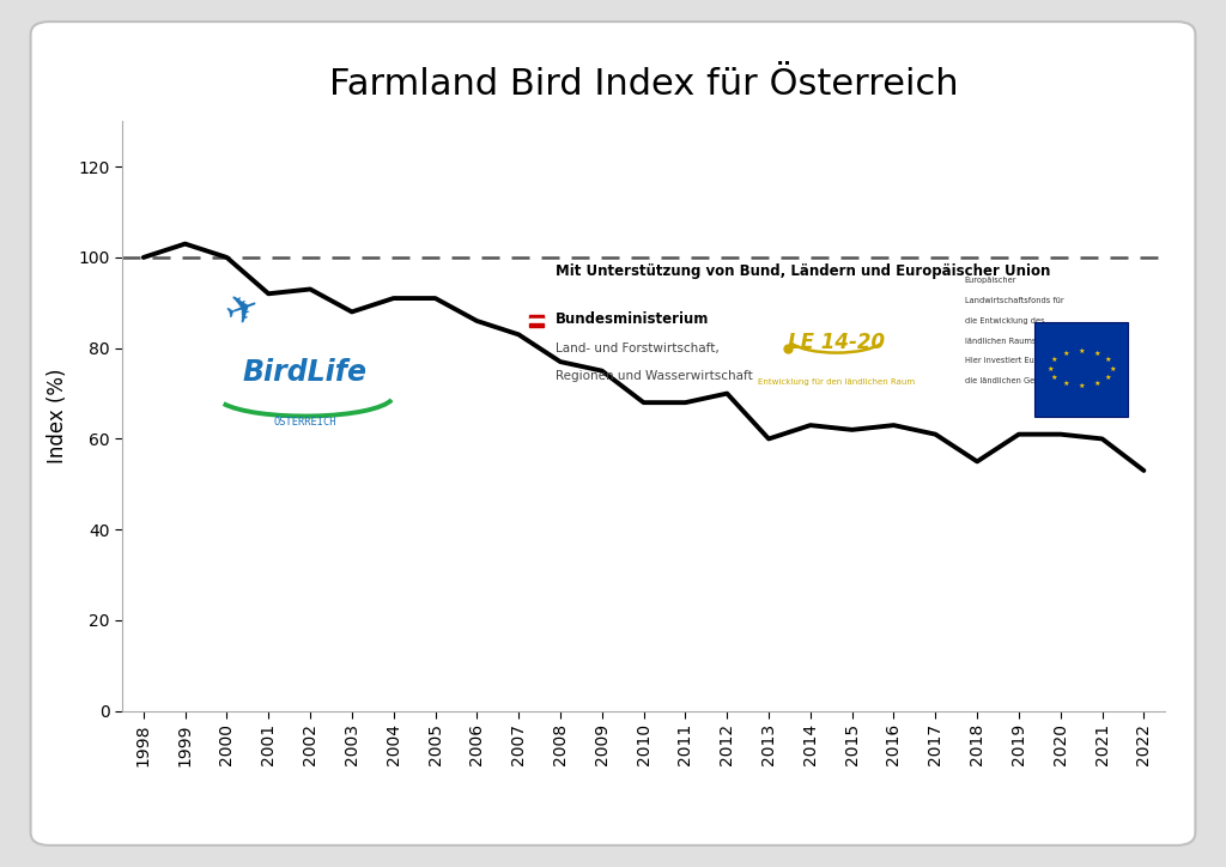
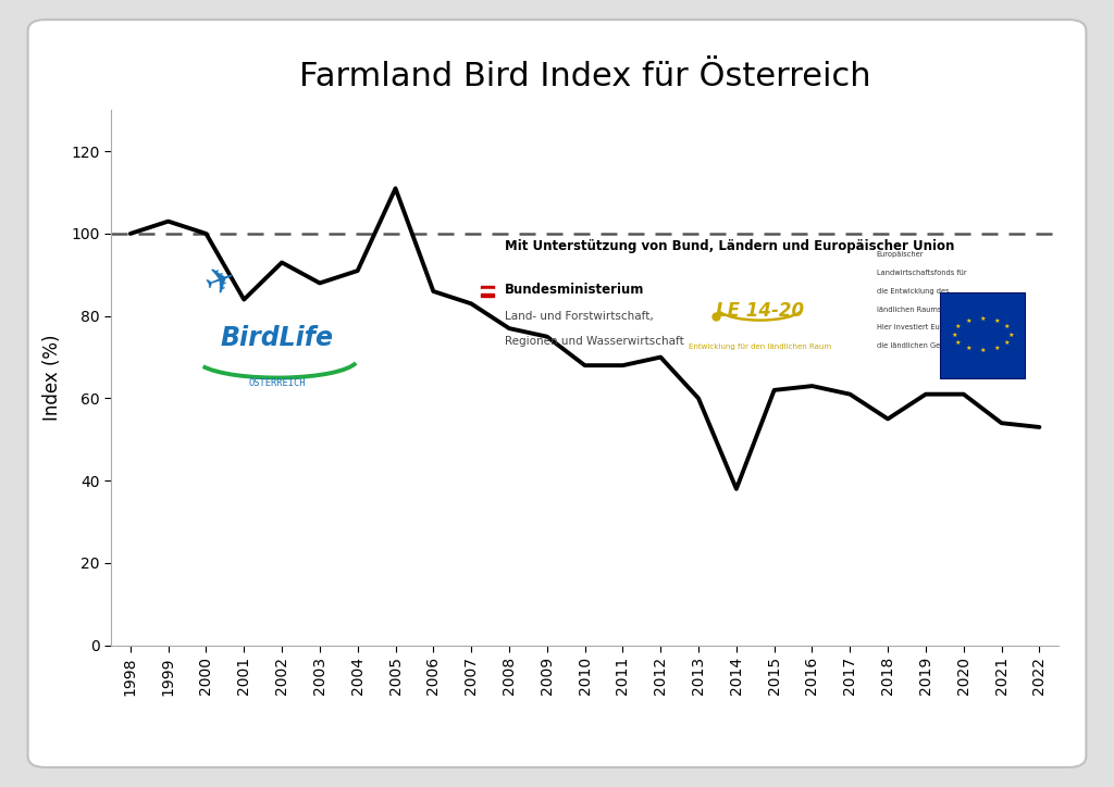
2001: 92 -> 84
2005: 91 -> 111
2014: 63 -> 38
2021: 60 -> 54
